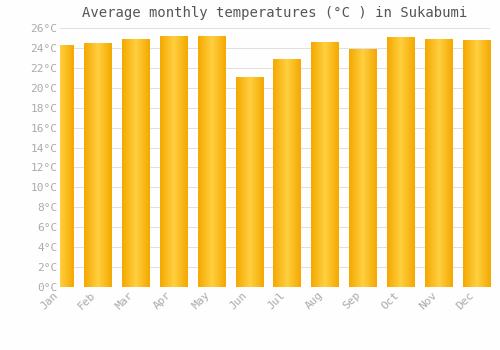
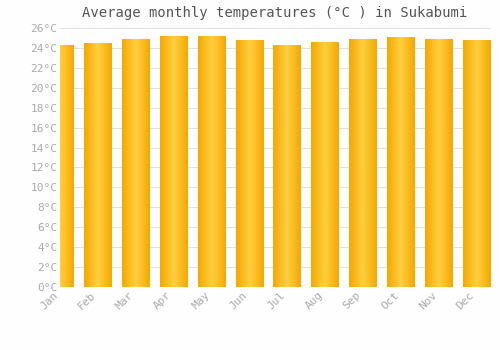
Jun: 21.0°C -> 24.7°C
Jul: 22.8°C -> 24.2°C
Sep: 23.8°C -> 24.8°C
